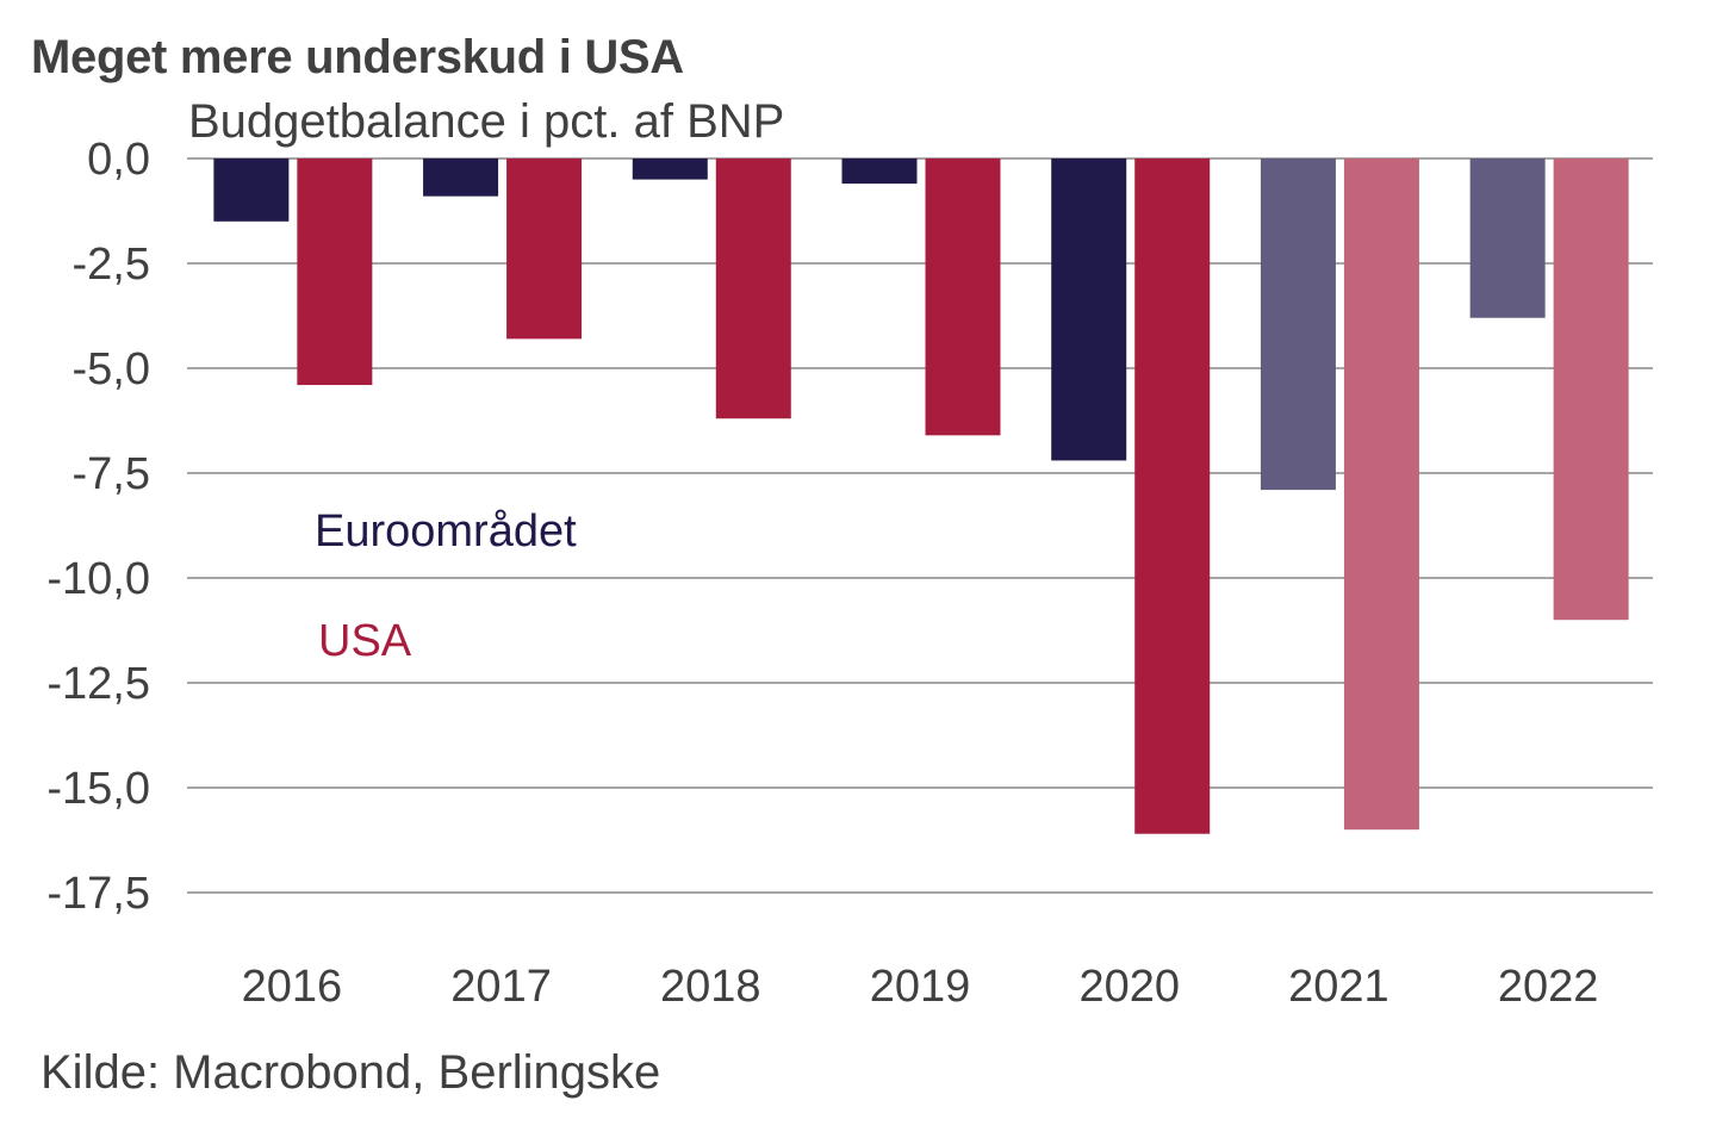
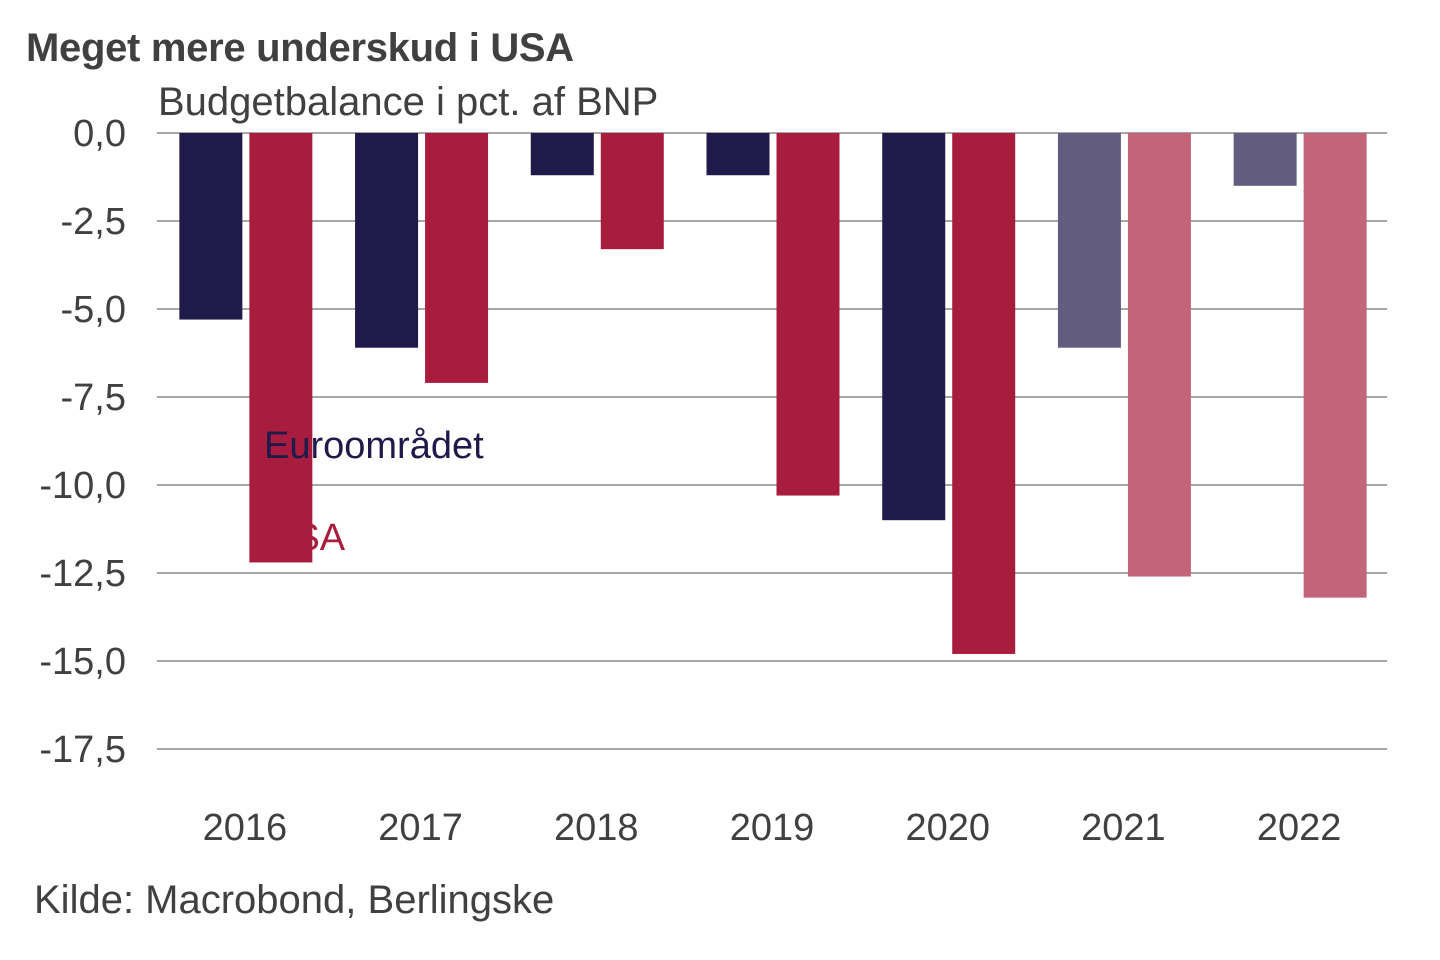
Euroområdet/2016: -1,5 -> -5,3
USA/2016: -5,4 -> -12,2
Euroområdet/2017: -0,9 -> -6,1
USA/2017: -4,3 -> -7,1
Euroområdet/2018: -0,5 -> -1,2
USA/2018: -6,2 -> -3,3
Euroområdet/2019: -0,6 -> -1,2
USA/2019: -6,6 -> -10,3
Euroområdet/2020: -7,2 -> -11,0
USA/2020: -16,1 -> -14,8
Euroområdet/2021: -7,9 -> -6,1
USA/2021: -16,0 -> -12,6
Euroområdet/2022: -3,8 -> -1,5
USA/2022: -11,0 -> -13,2
